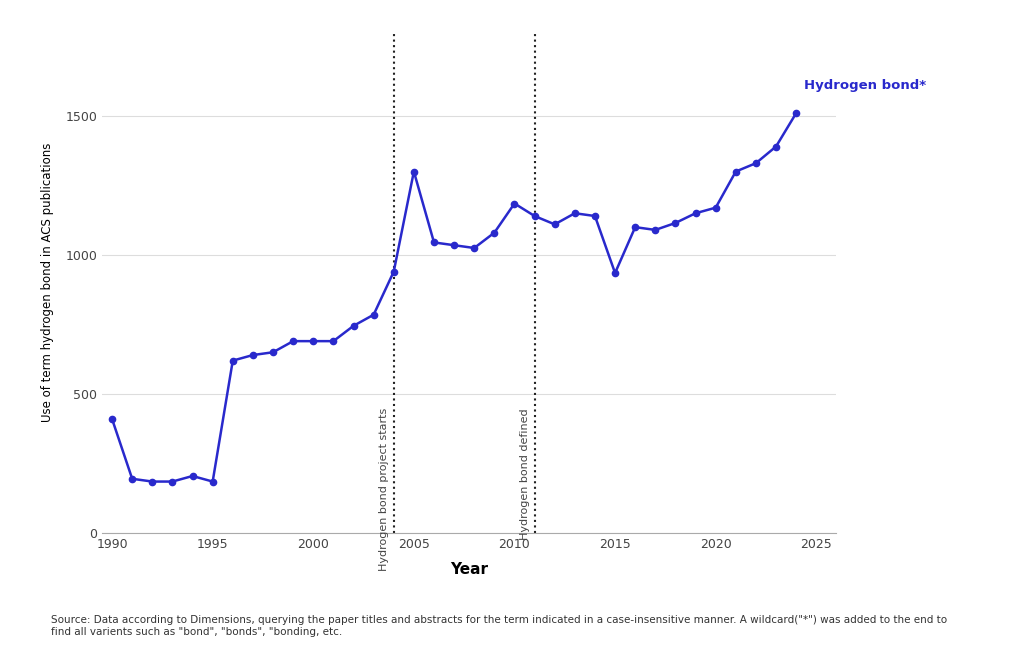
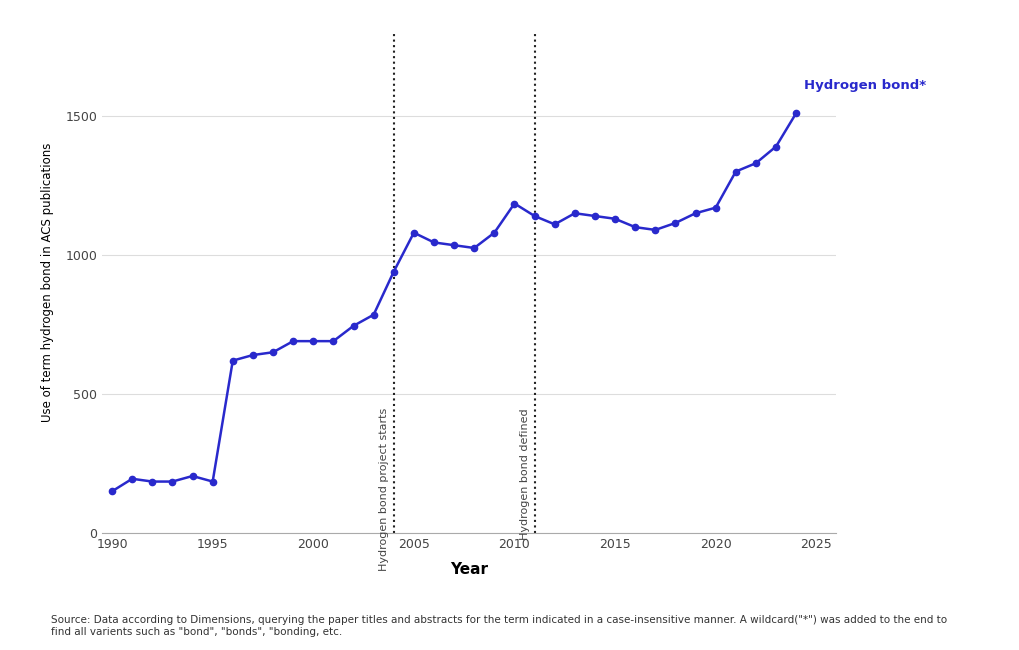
1990: 410 -> 150
2005: 1300 -> 1080
2015: 935 -> 1130
